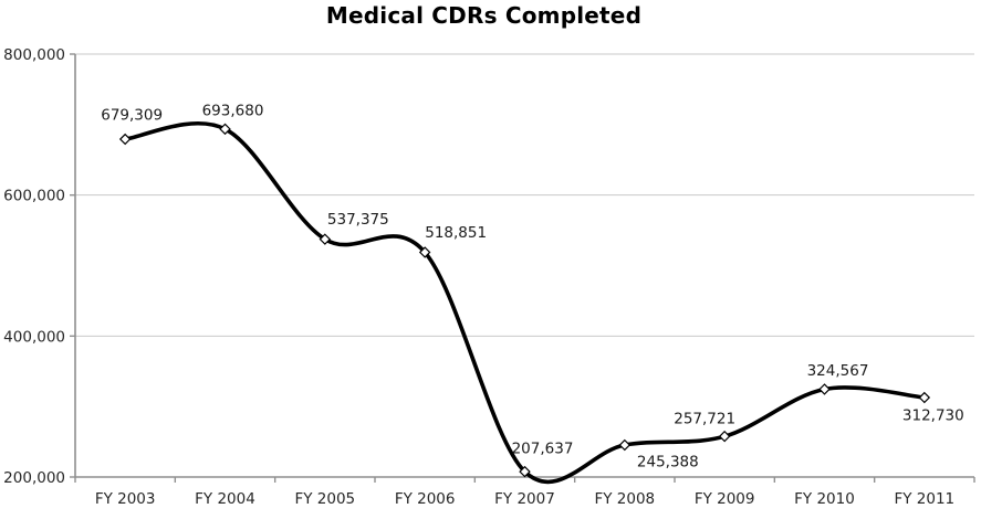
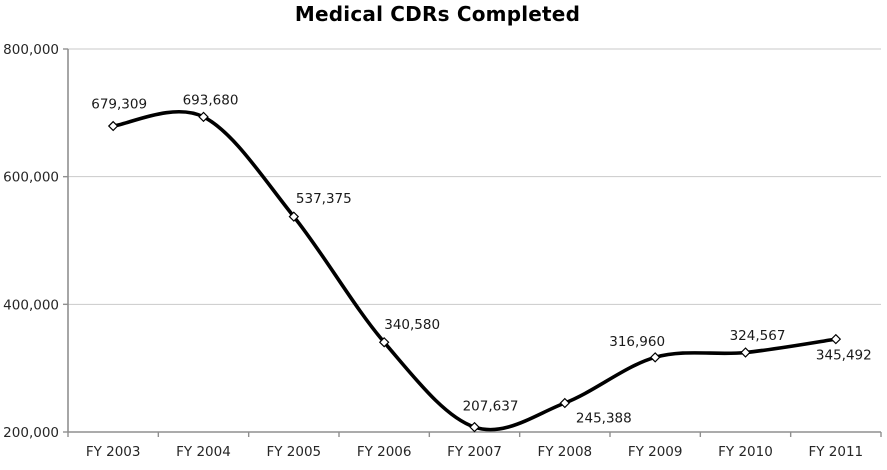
FY 2006: 518,851 -> 340,580
FY 2009: 257,721 -> 316,960
FY 2011: 312,730 -> 345,492
